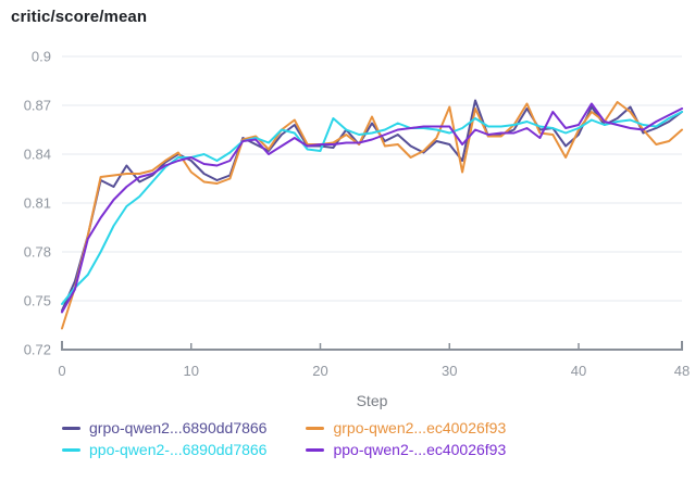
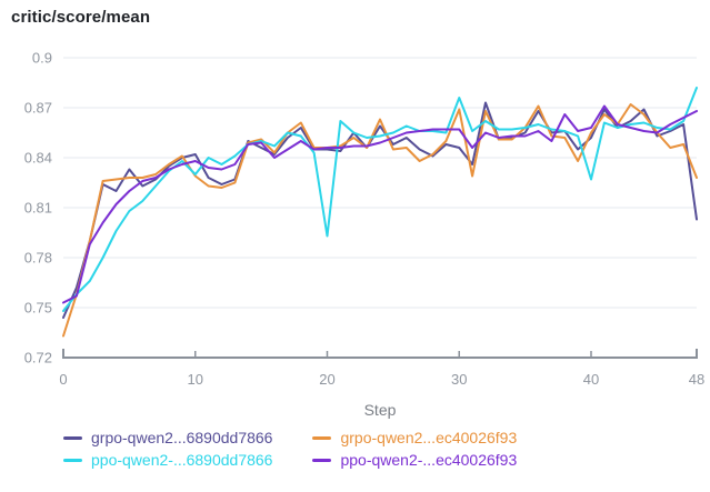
ppo-qwen2-...ec40026f93/0: 0.743 -> 0.753
grpo-qwen2...6890dd7866/10: 0.836 -> 0.842
ppo-qwen2-...6890dd7866/10: 0.838 -> 0.830
ppo-qwen2-...6890dd7866/20: 0.842 -> 0.793
ppo-qwen2-...6890dd7866/30: 0.853 -> 0.876
ppo-qwen2-...6890dd7866/40: 0.856 -> 0.827
grpo-qwen2...6890dd7866/48: 0.866 -> 0.803
grpo-qwen2...ec40026f93/48: 0.855 -> 0.828
ppo-qwen2-...6890dd7866/48: 0.866 -> 0.882
